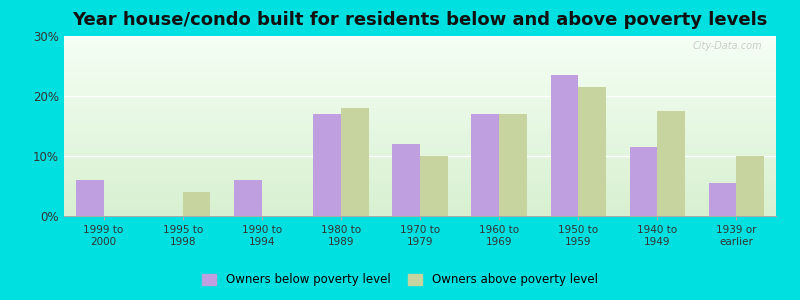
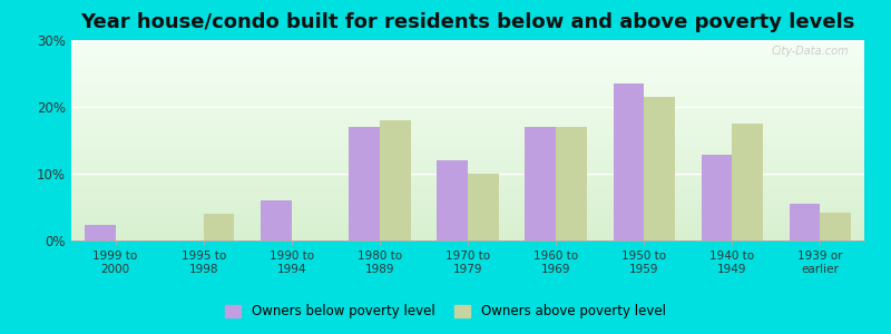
Owners below poverty level/1999 to 2000: 6.0% -> 2.4%
Owners below poverty level/1940 to 1949: 11.5% -> 12.8%
Owners above poverty level/1939 or earlier: 10.0% -> 4.2%
